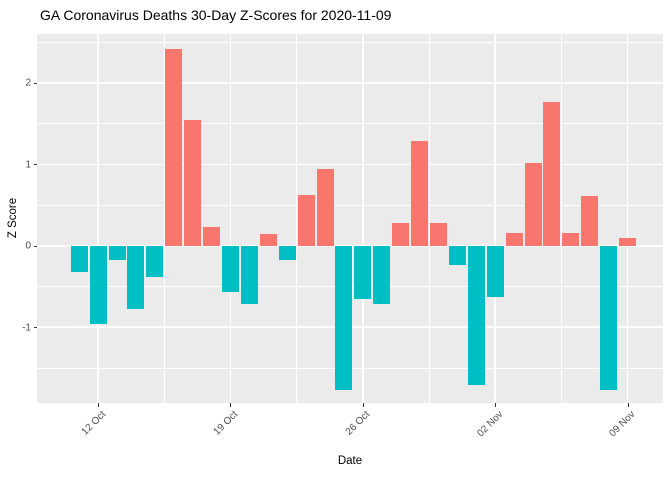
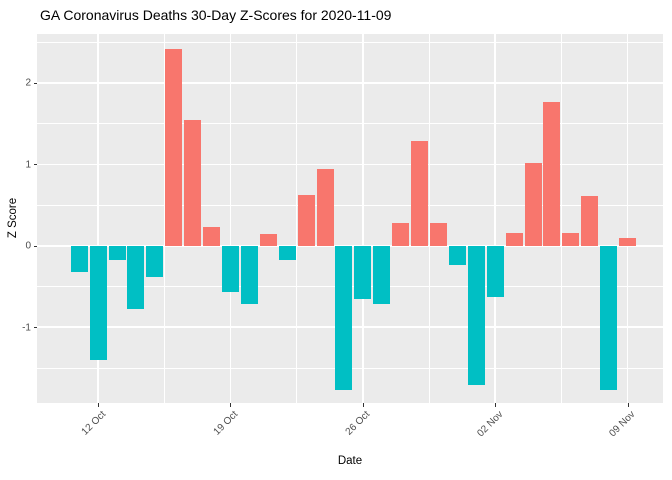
12 Oct: -1.0 -> -1.4
